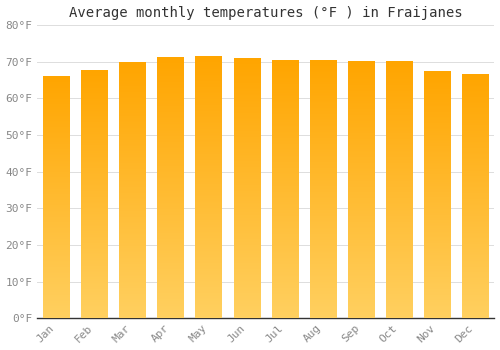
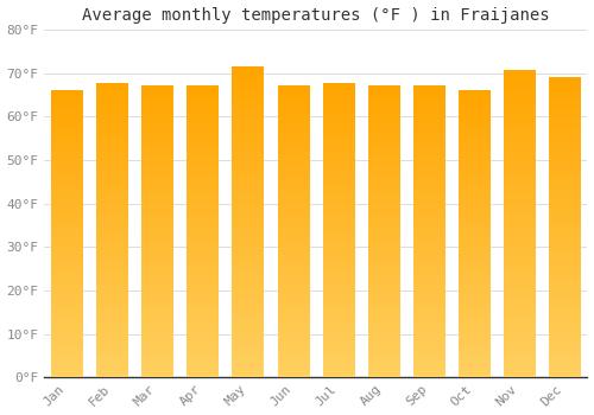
Mar: 69.8°F -> 67.0°F
Apr: 71.1°F -> 67.0°F
Jun: 70.7°F -> 67.0°F
Jul: 70.3°F -> 67.5°F
Aug: 70.1°F -> 67.0°F
Sep: 70.0°F -> 67.0°F
Oct: 70.0°F -> 66.0°F
Nov: 67.3°F -> 70.5°F
Dec: 66.5°F -> 69.0°F
